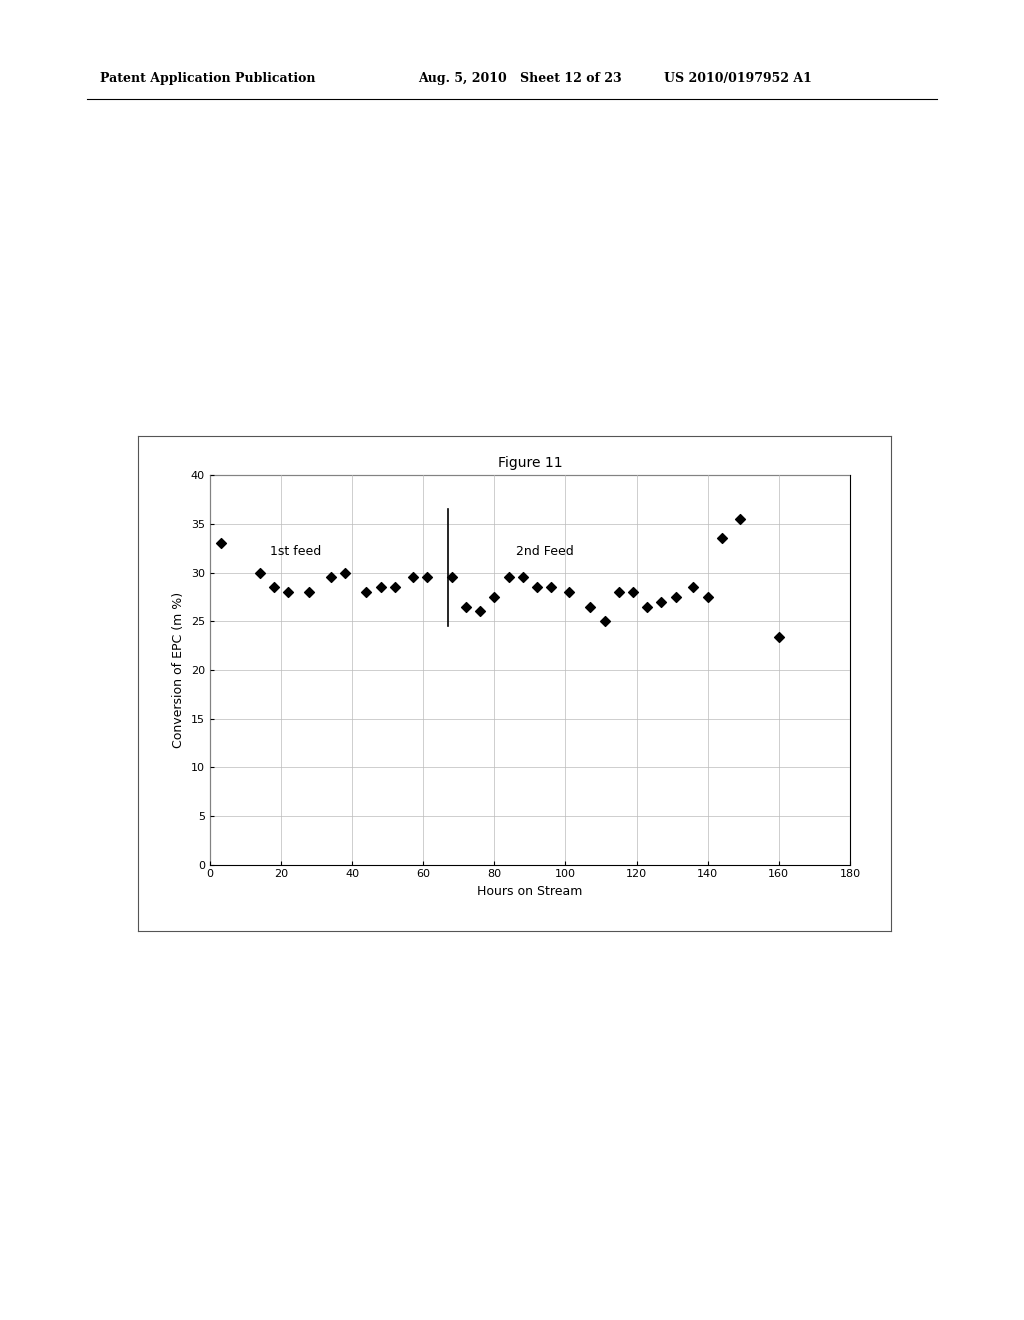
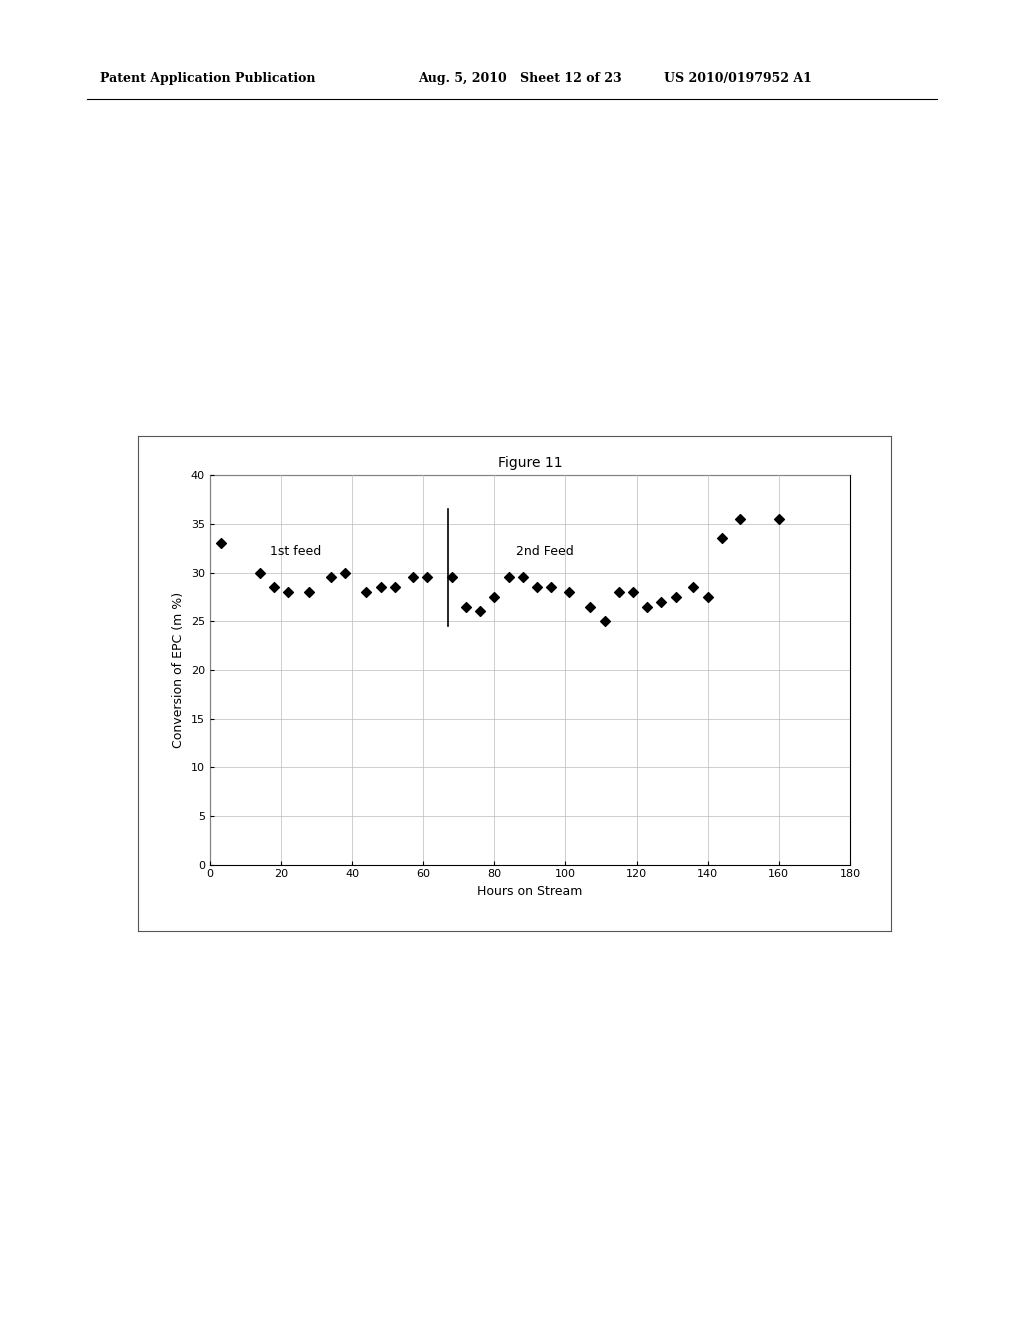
160: 23.4 -> 35.5
